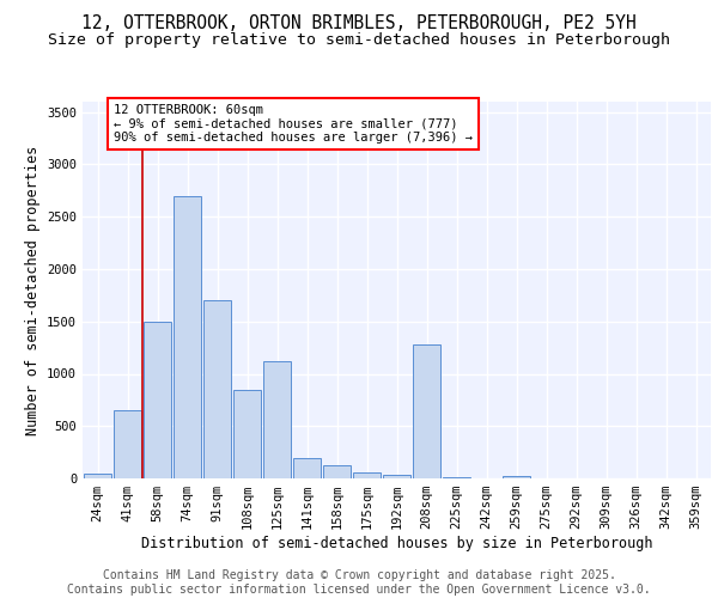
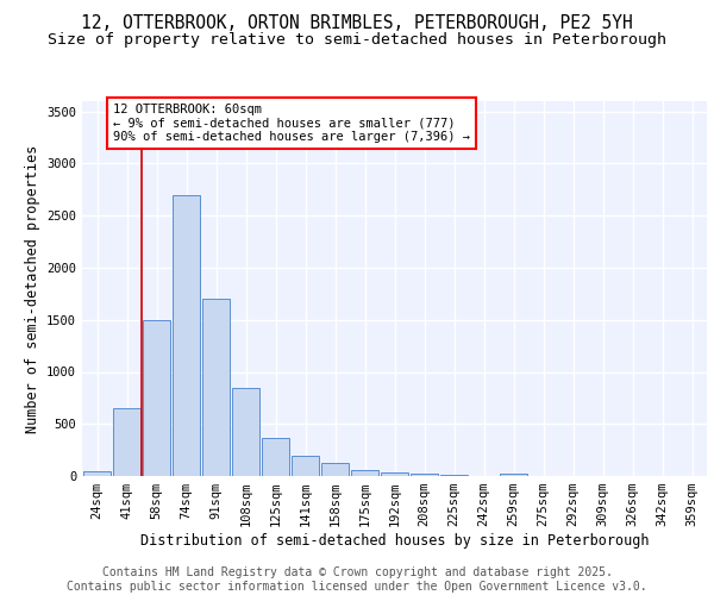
125sqm: 1120 -> 370
208sqm: 1280 -> 20
